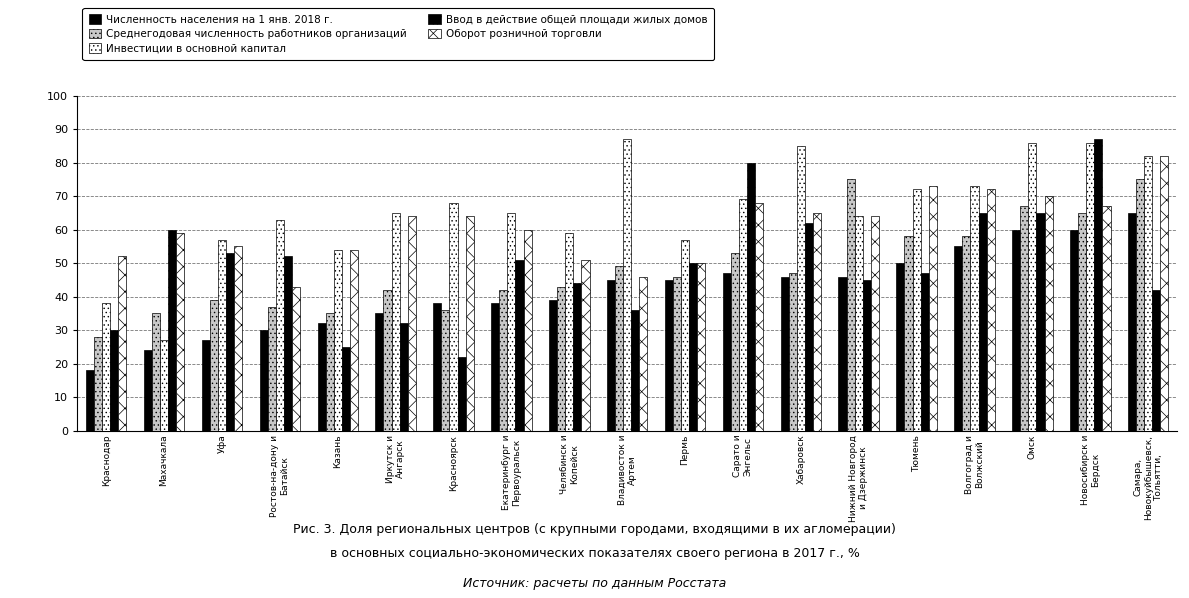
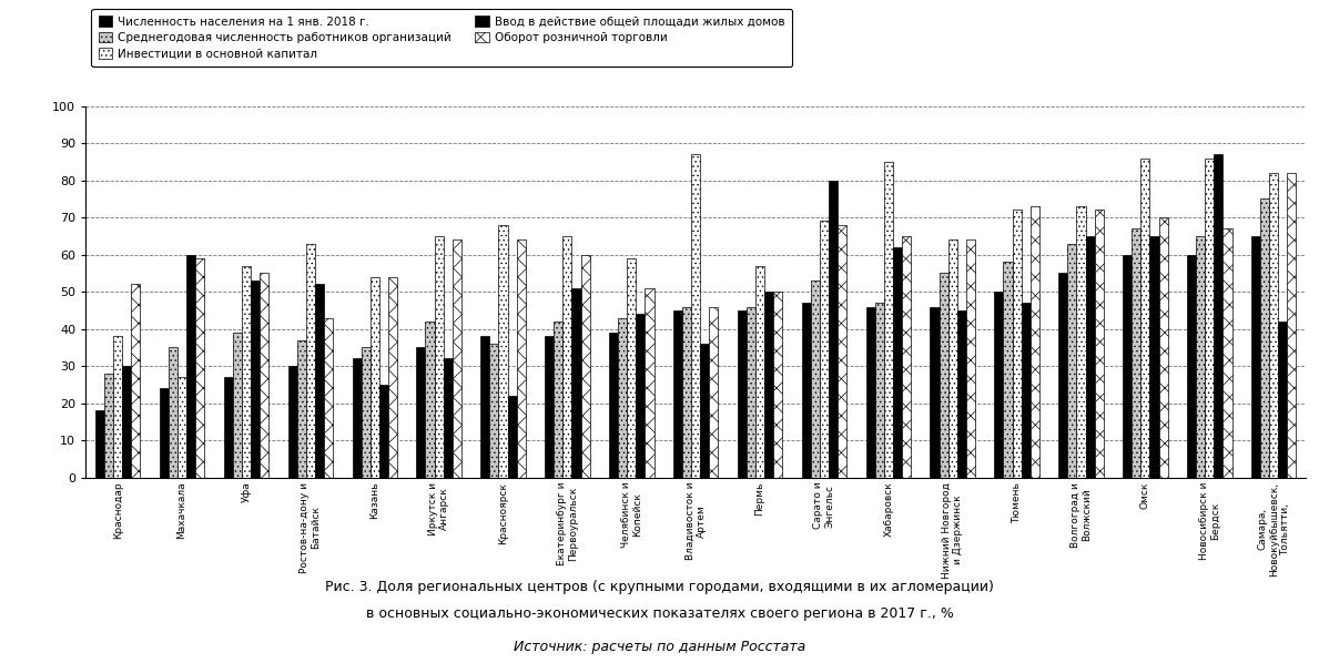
Среднегодовая численность работников организаций/Владивосток и Артем: 49 -> 46
Среднегодовая численность работников организаций/Нижний Новгород и Дзержинск: 75 -> 55
Среднегодовая численность работников организаций/Волгоград и Волжский: 58 -> 63
